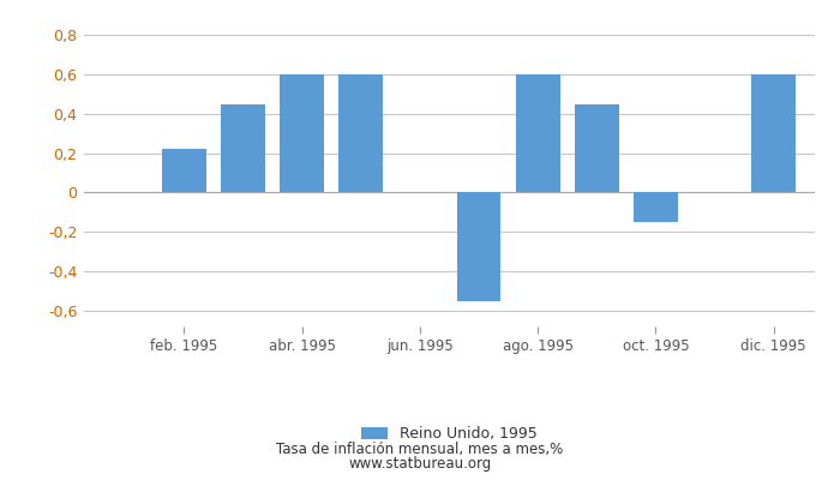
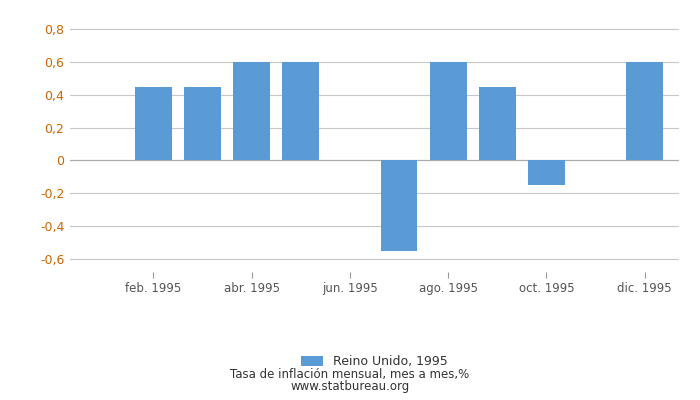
feb. 1995: 0,22 -> 0,45
